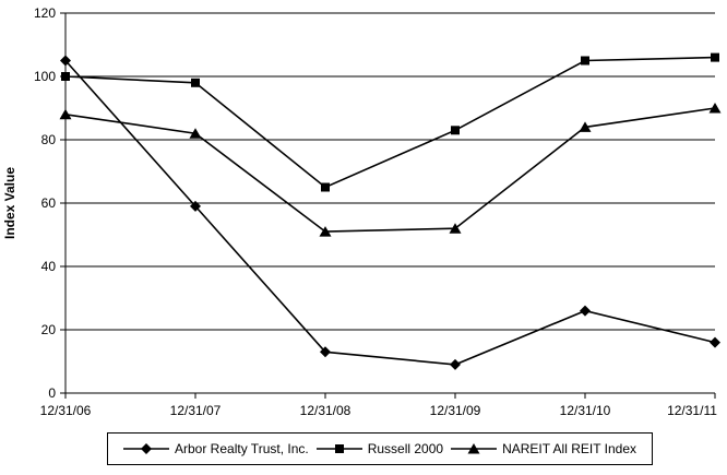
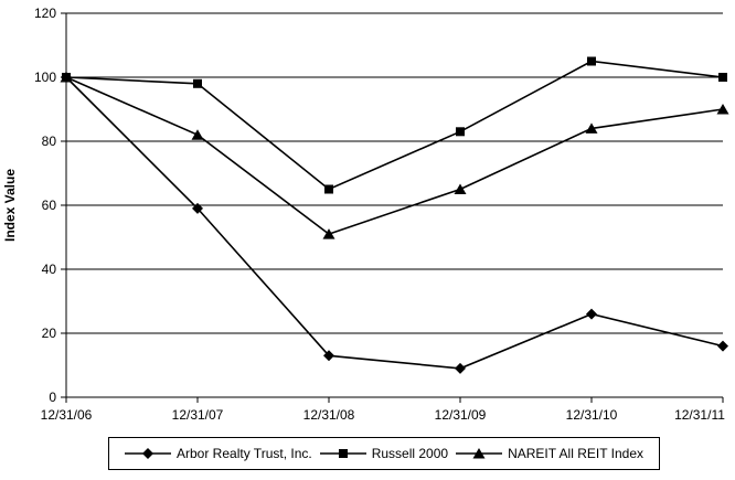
Arbor Realty Trust, Inc./12/31/06: 105 -> 100
NAREIT All REIT Index/12/31/06: 88 -> 100
NAREIT All REIT Index/12/31/09: 52 -> 65
Russell 2000/12/31/11: 106 -> 100
